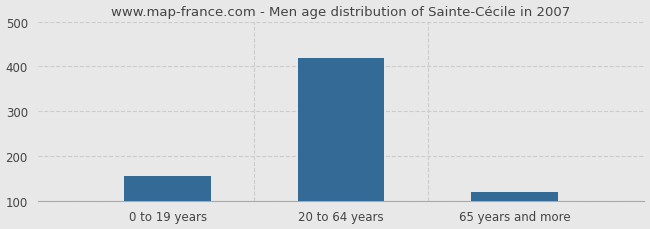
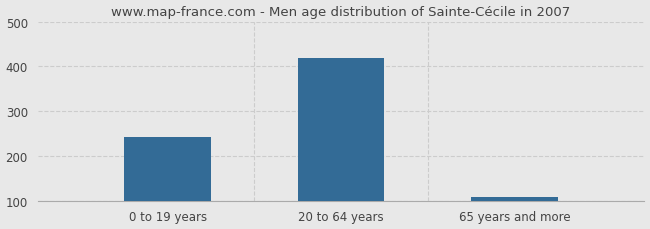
0 to 19 years: 155 -> 243
65 years and more: 120 -> 108
